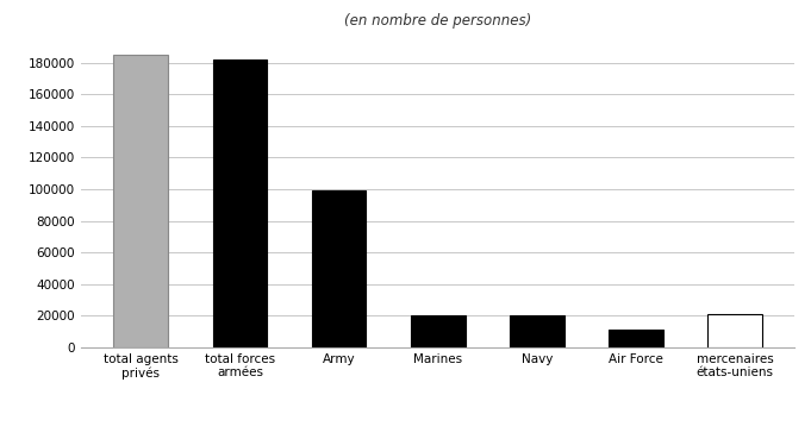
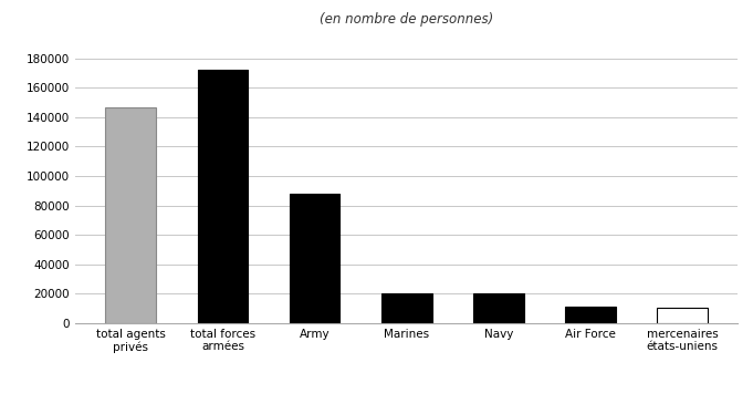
total agents privés: 185000 -> 147000
total forces armées: 182000 -> 172000
Army: 99000 -> 88000
mercenaires états-uniens: 21000 -> 10000
